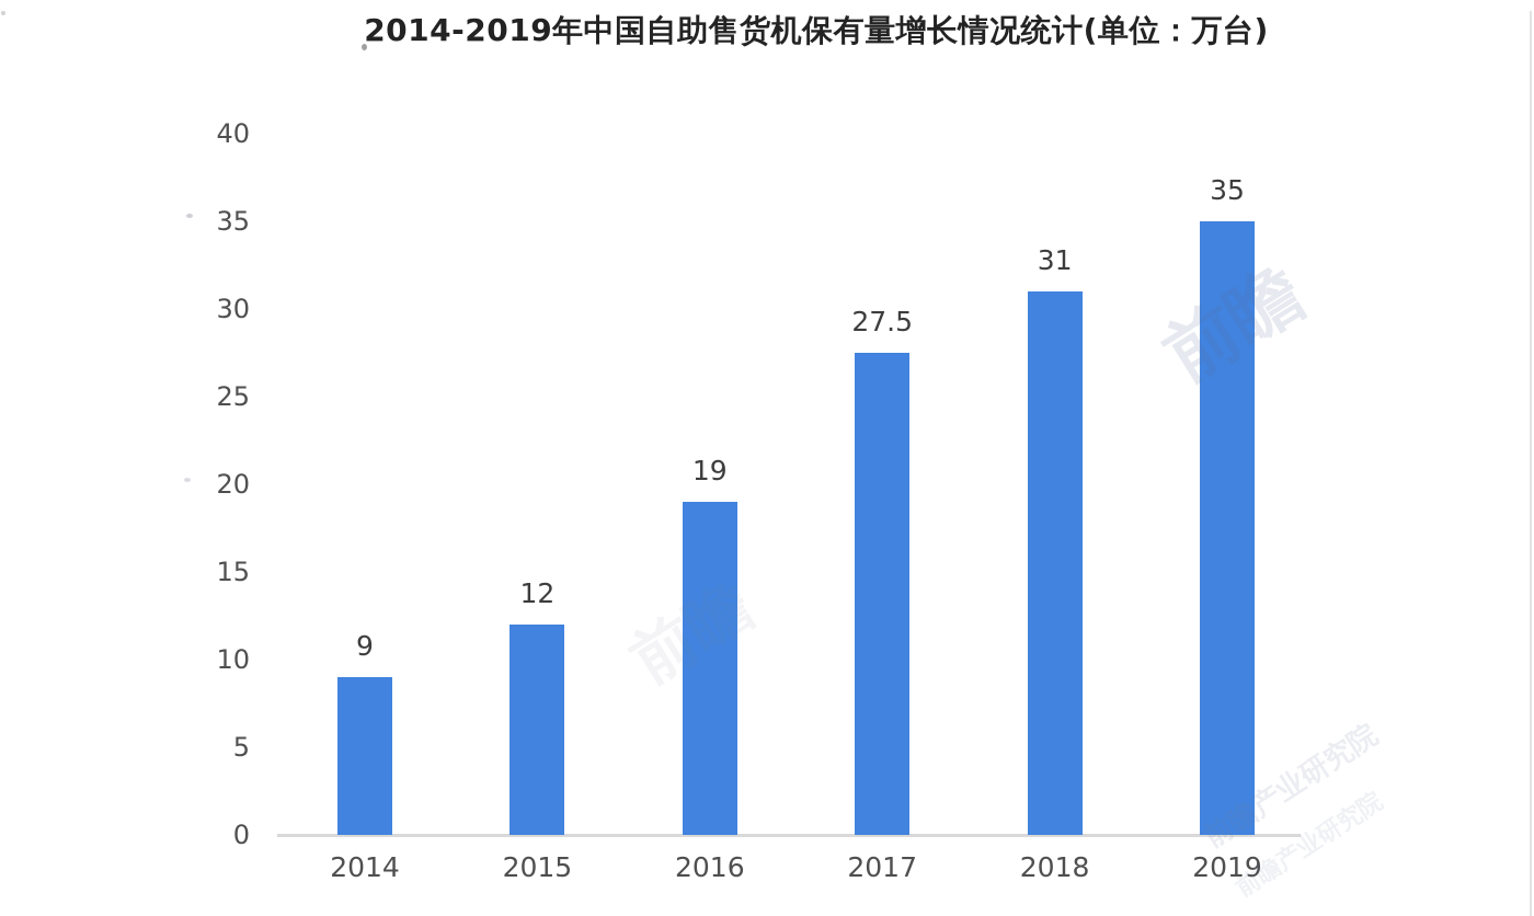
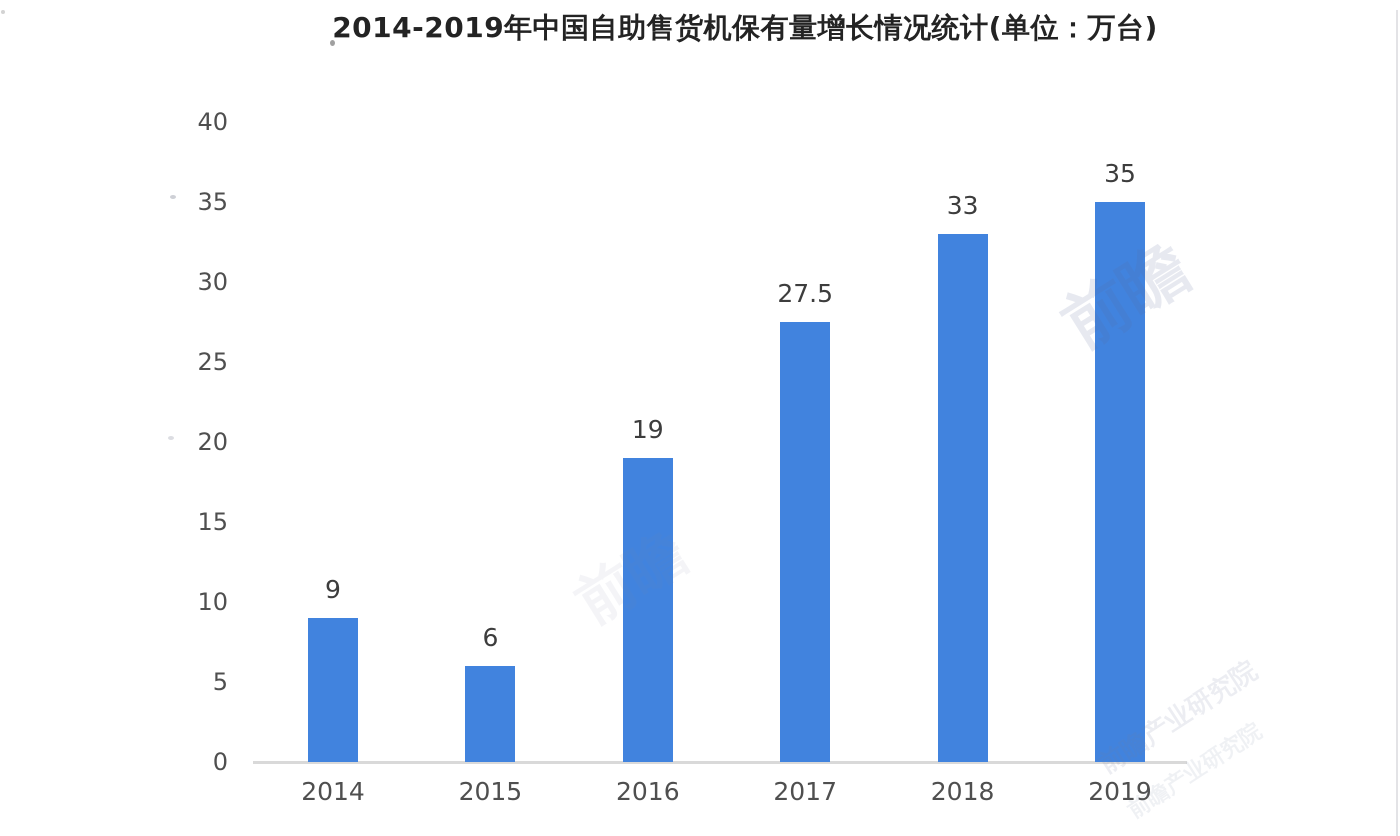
2015: 12 -> 6
2018: 31 -> 33
